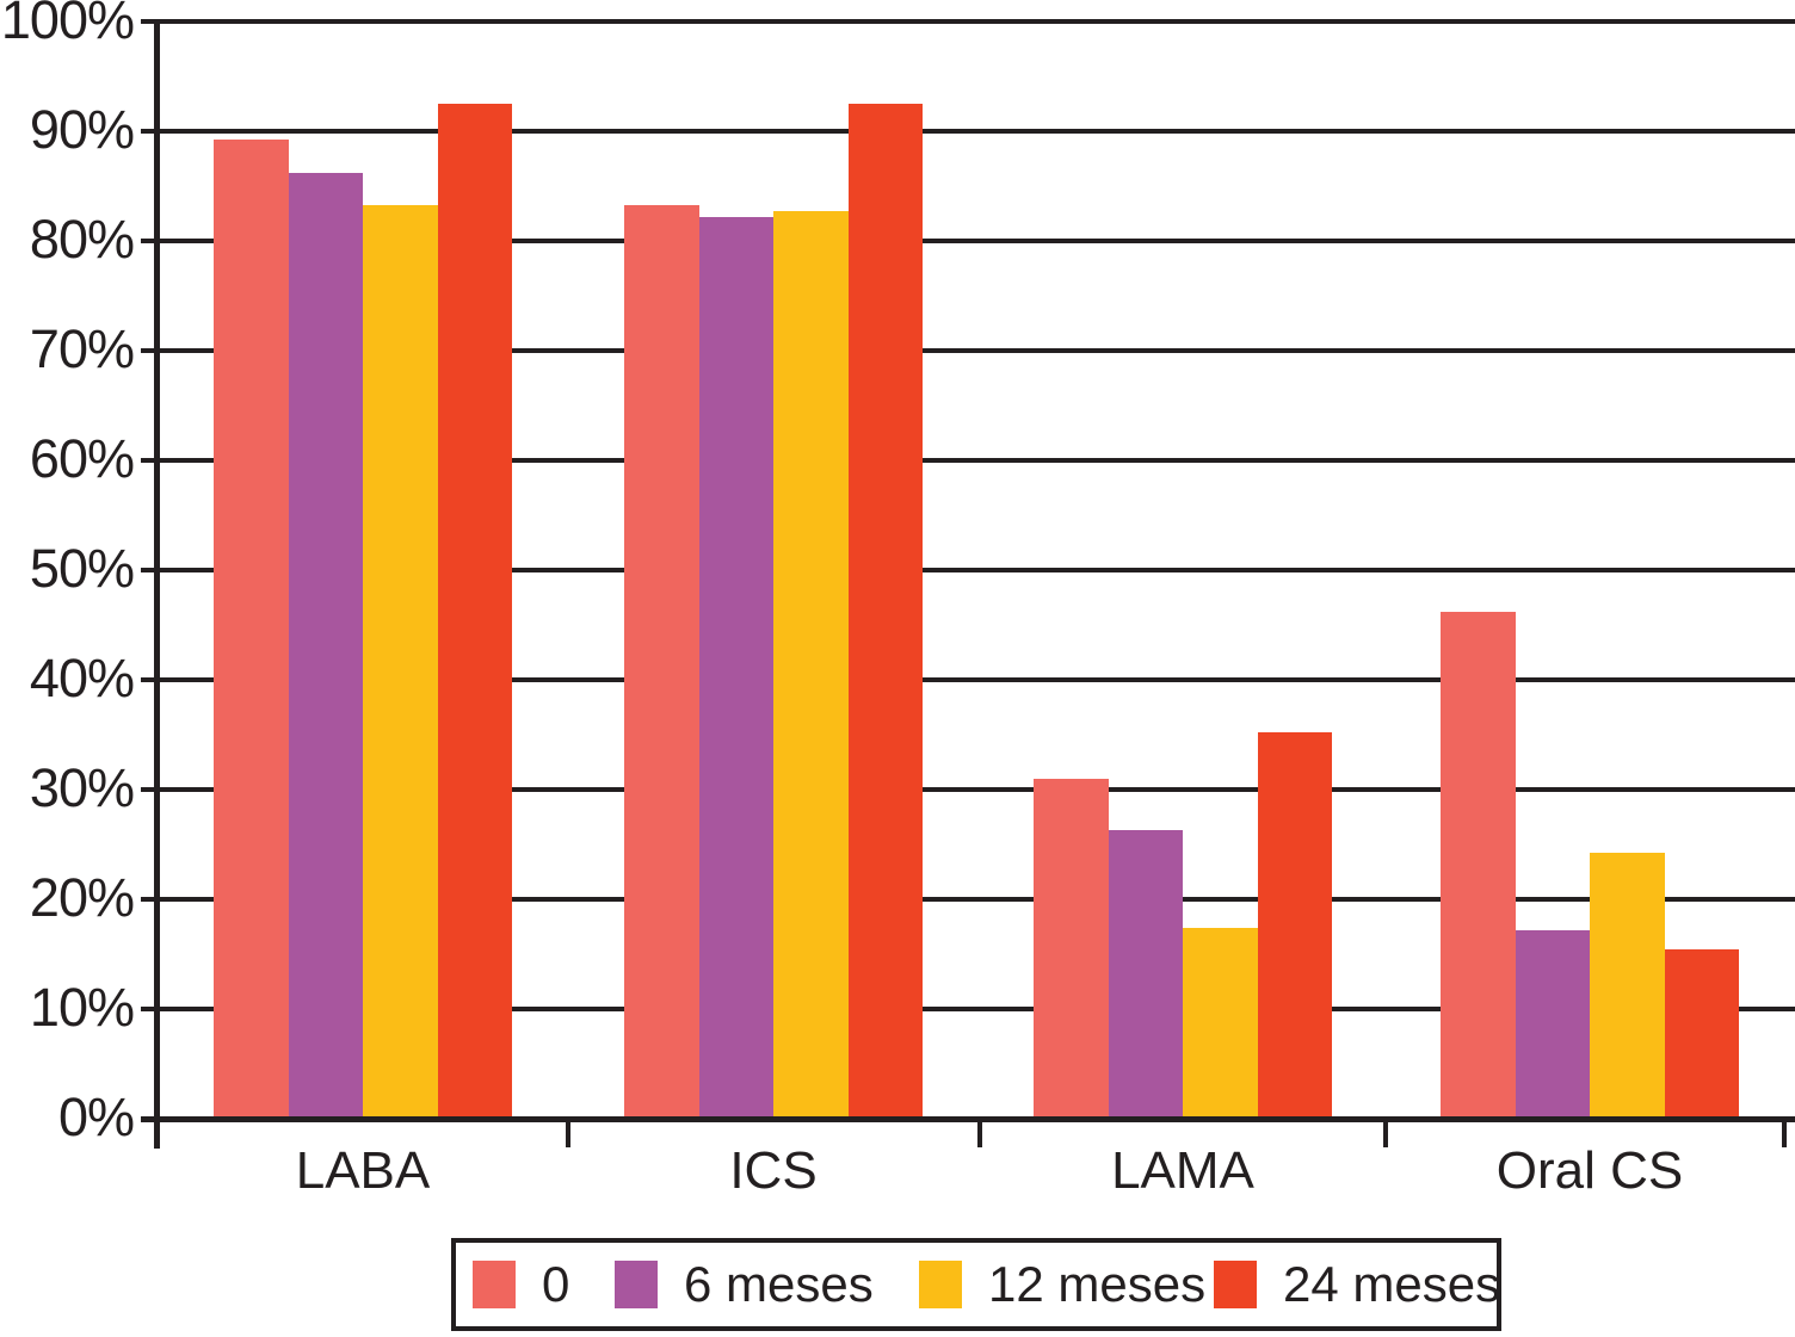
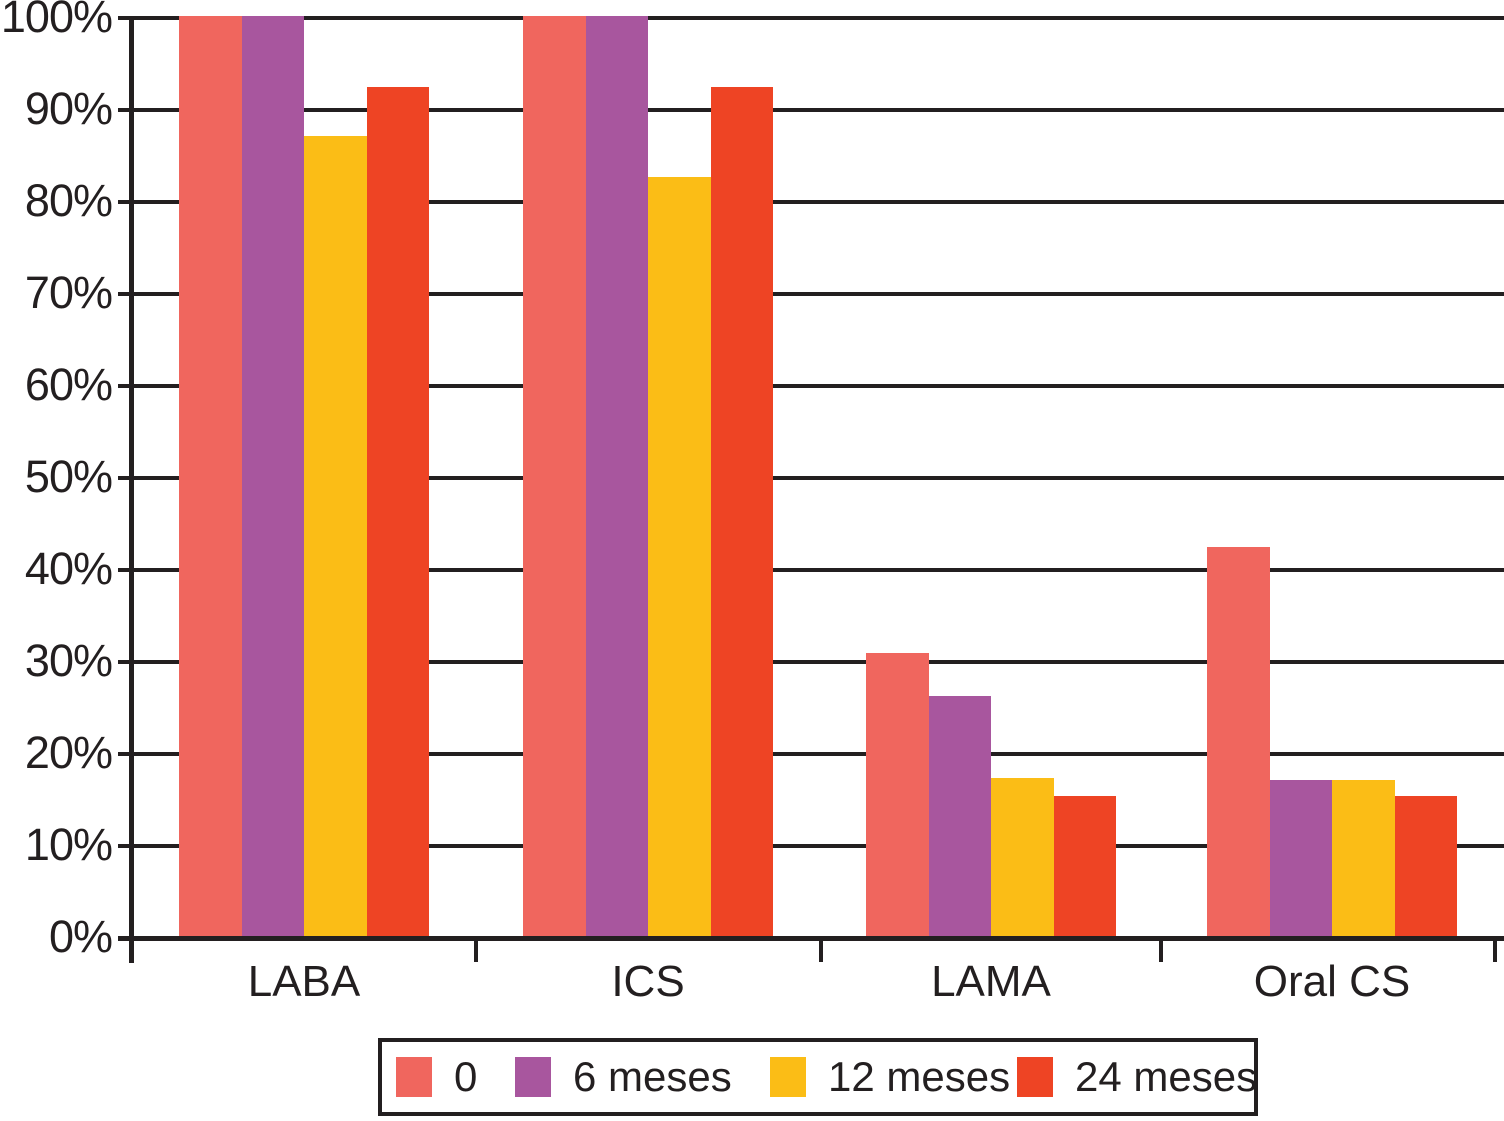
0/LABA: 89% -> 100%
6 meses/LABA: 86% -> 100%
12 meses/LABA: 83% -> 87%
0/ICS: 83% -> 100%
6 meses/ICS: 82% -> 100%
24 meses/LAMA: 35% -> 15%
0/Oral CS: 46% -> 42%
12 meses/Oral CS: 24% -> 17%
